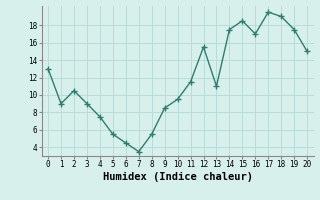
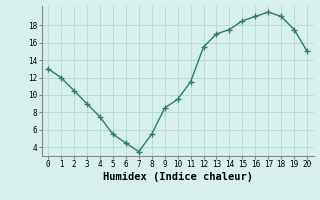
1: 9.0 -> 12.0
13: 11.0 -> 17.0
16: 17.0 -> 19.0
